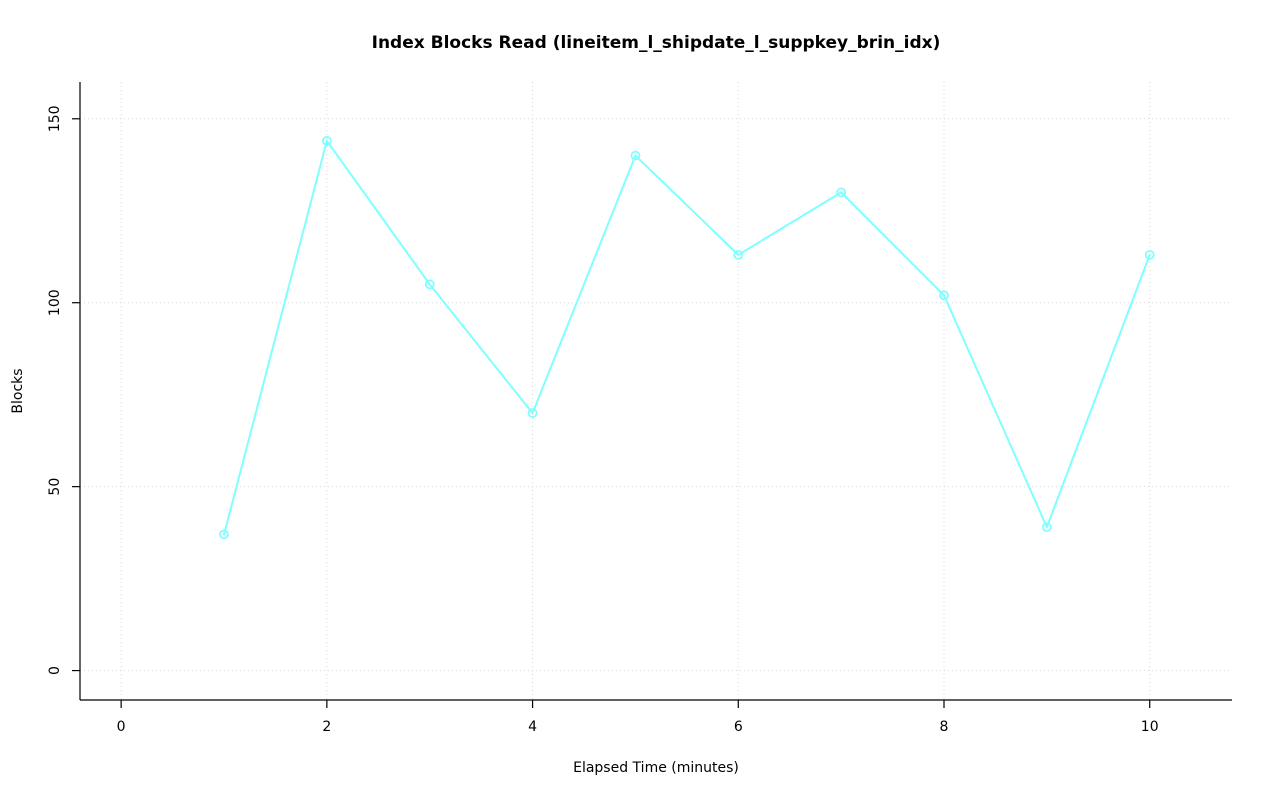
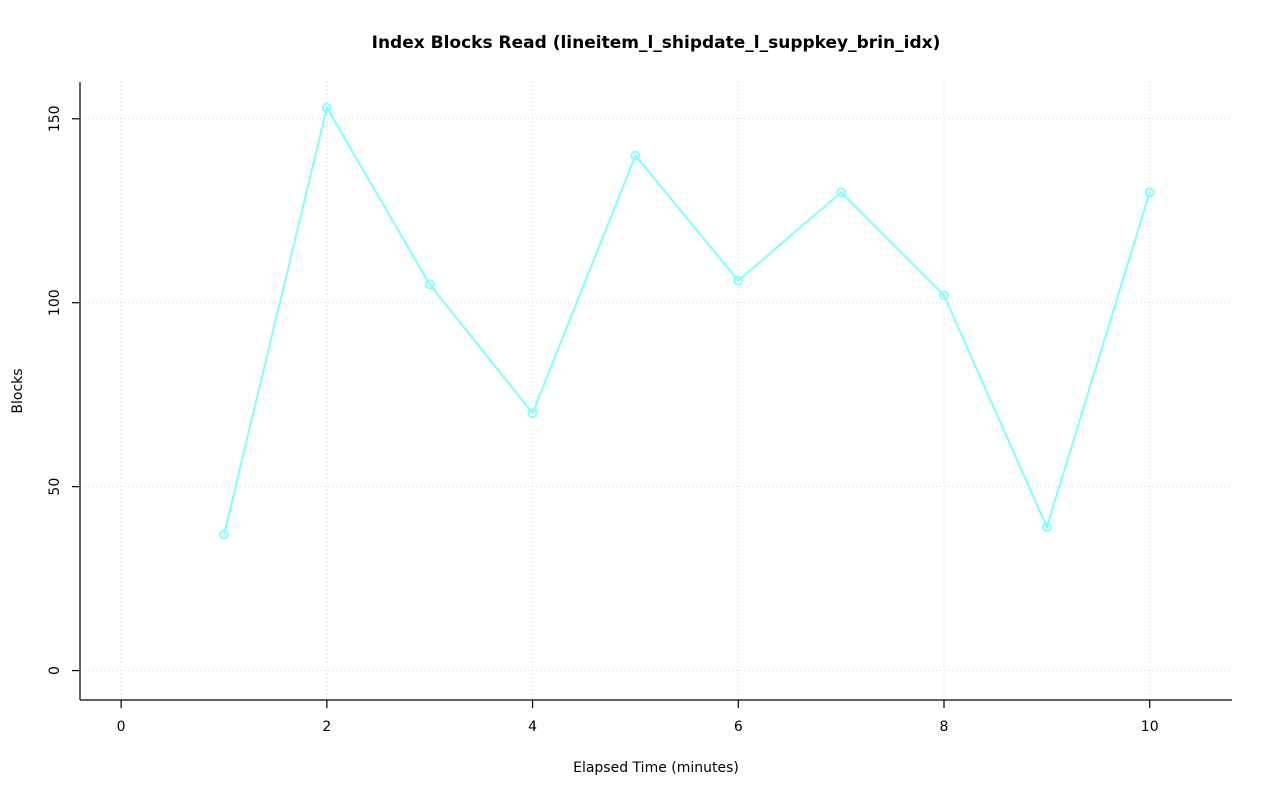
2: 144 -> 153
6: 113 -> 106
10: 113 -> 130
